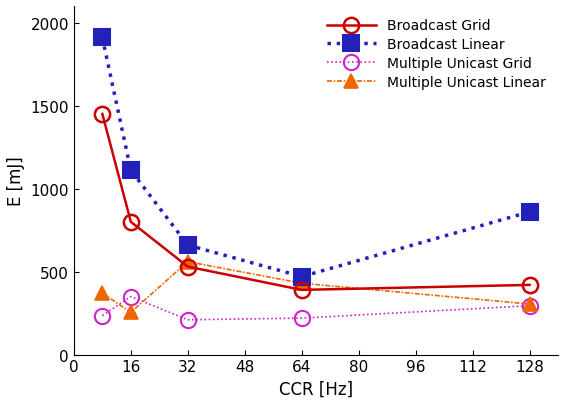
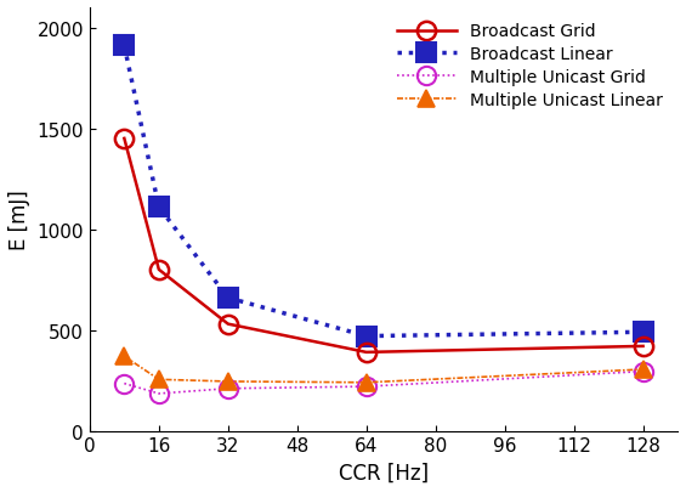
Multiple Unicast Grid/16: 350 -> 180
Multiple Unicast Linear/32: 560 -> 240
Multiple Unicast Linear/64: 430 -> 240
Broadcast Linear/128: 860 -> 490
